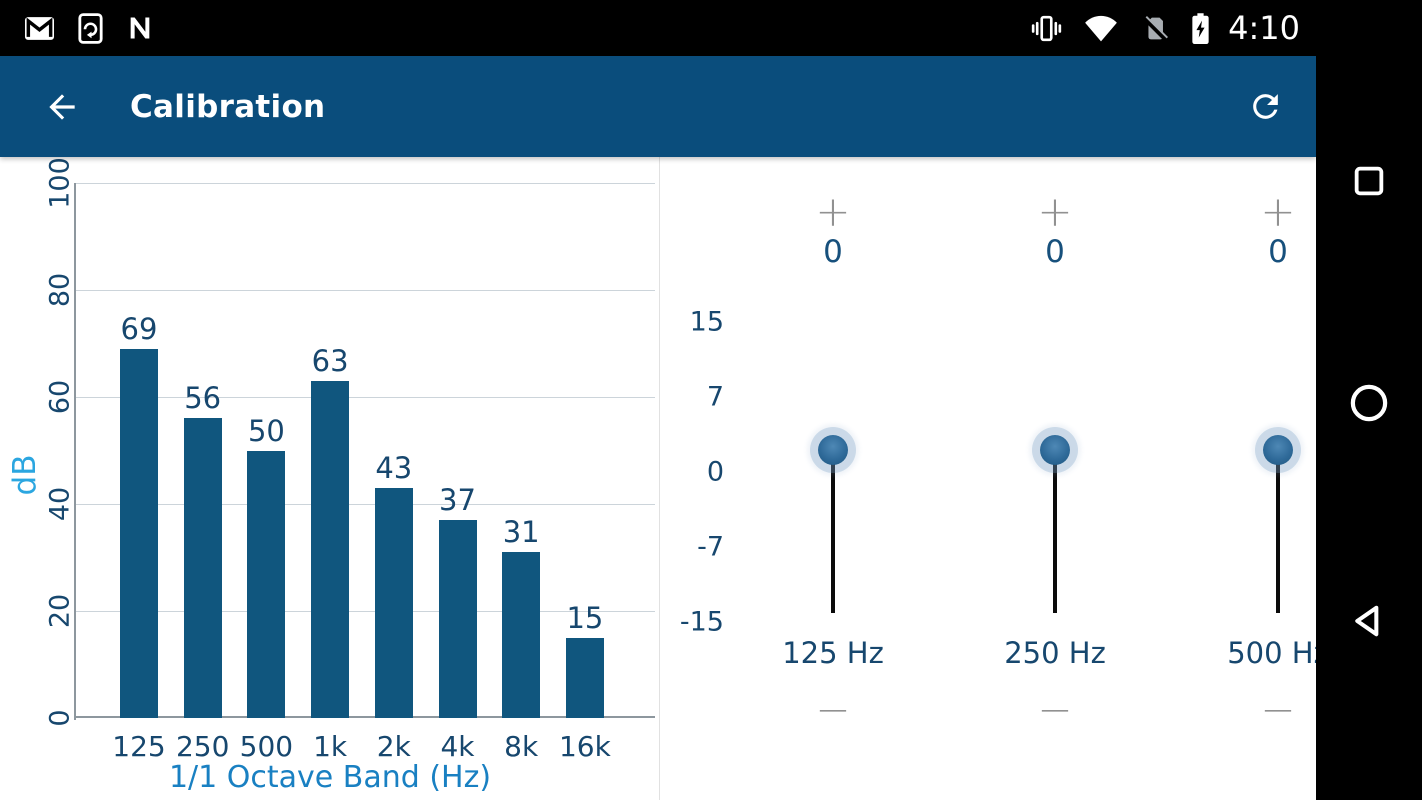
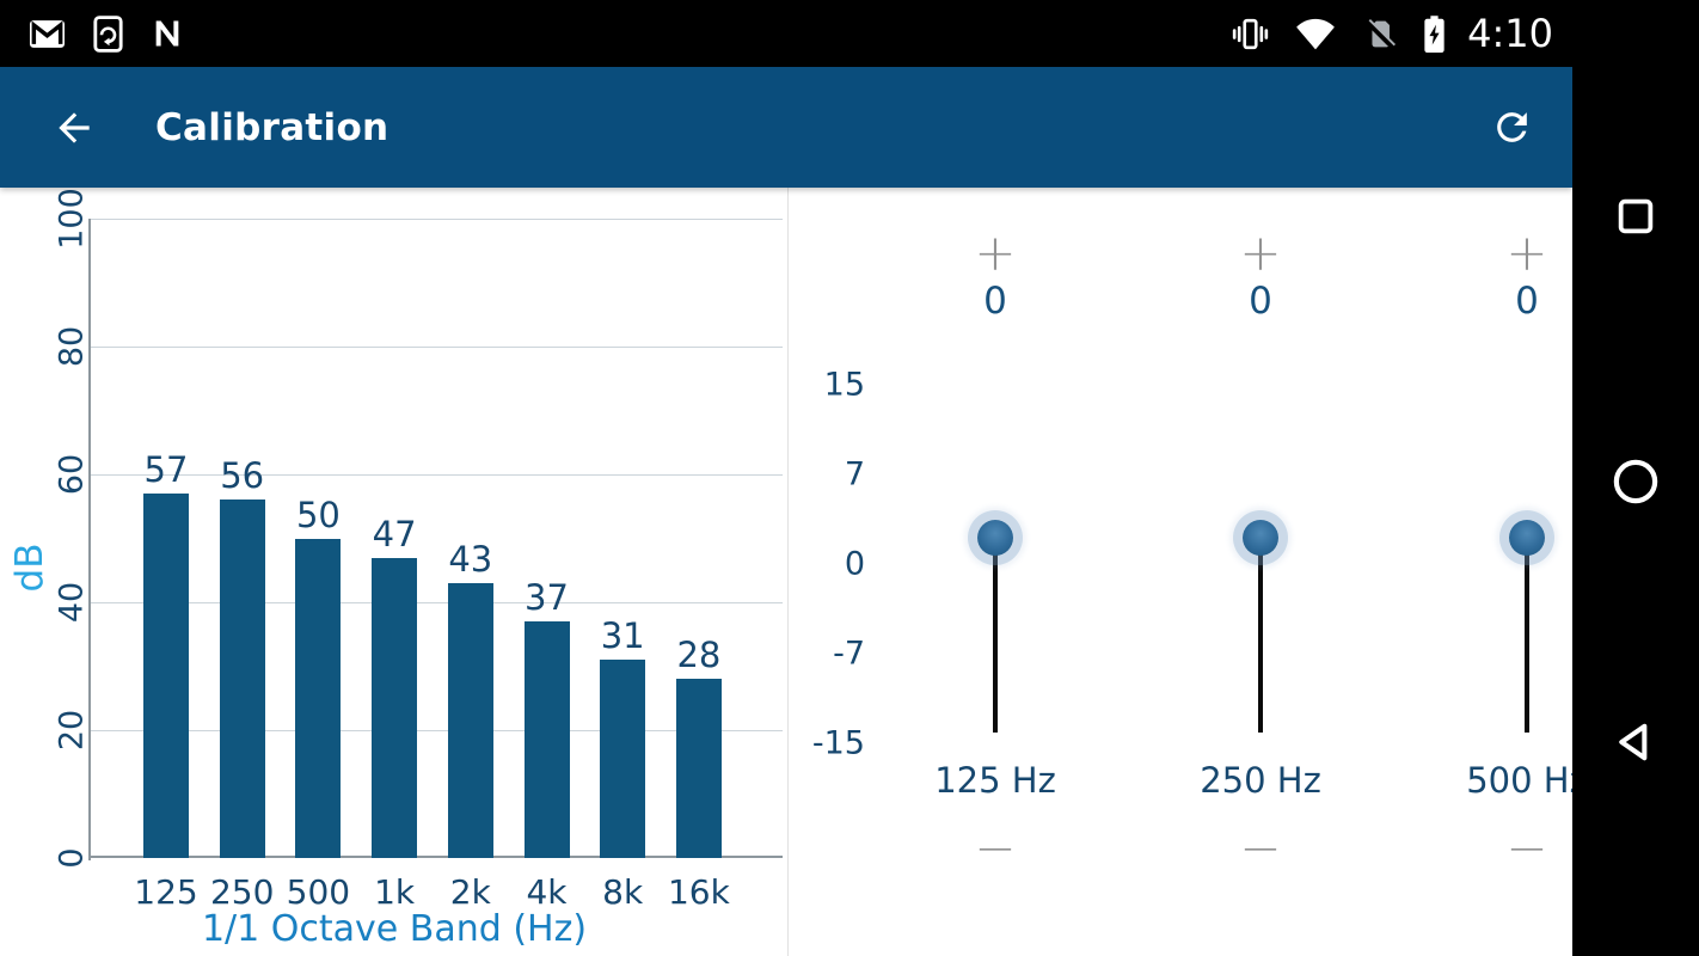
125: 69 -> 57
1k: 63 -> 47
16k: 15 -> 28
